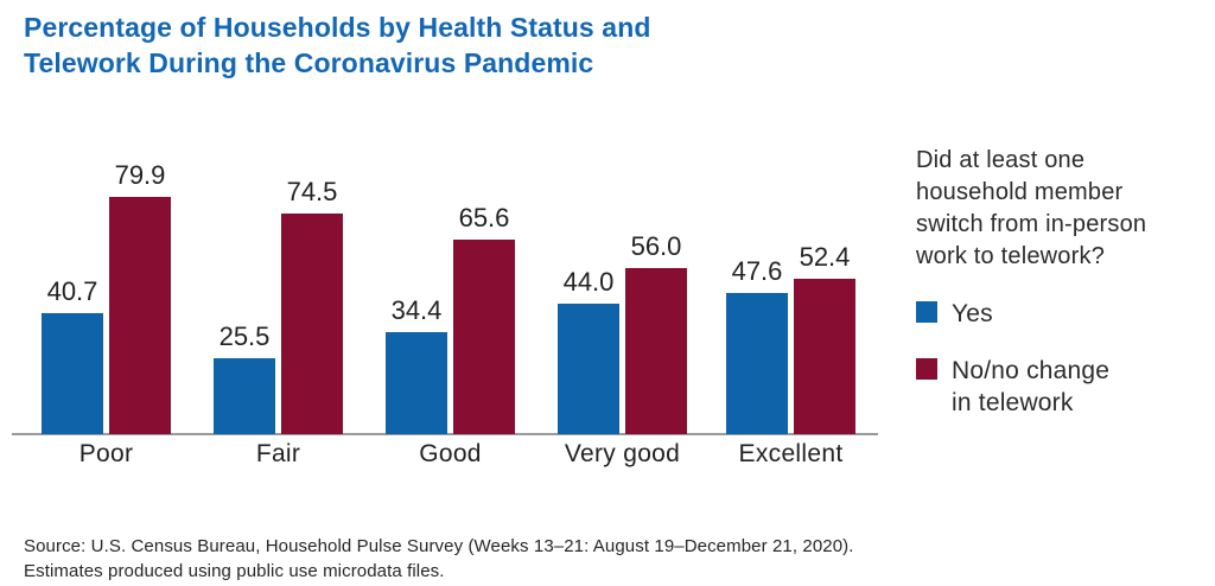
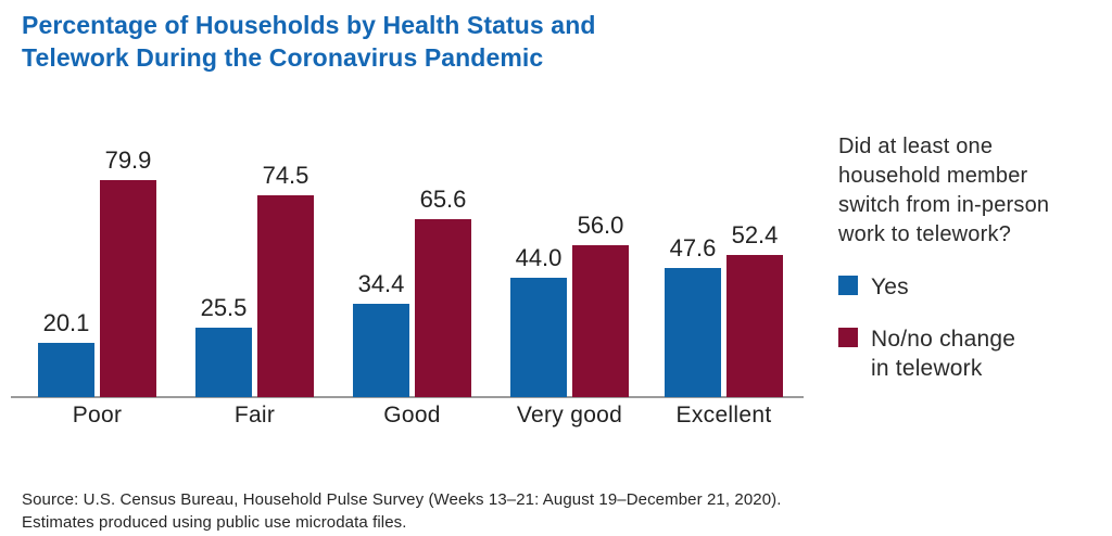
Yes/Poor: 40.7 -> 20.1
